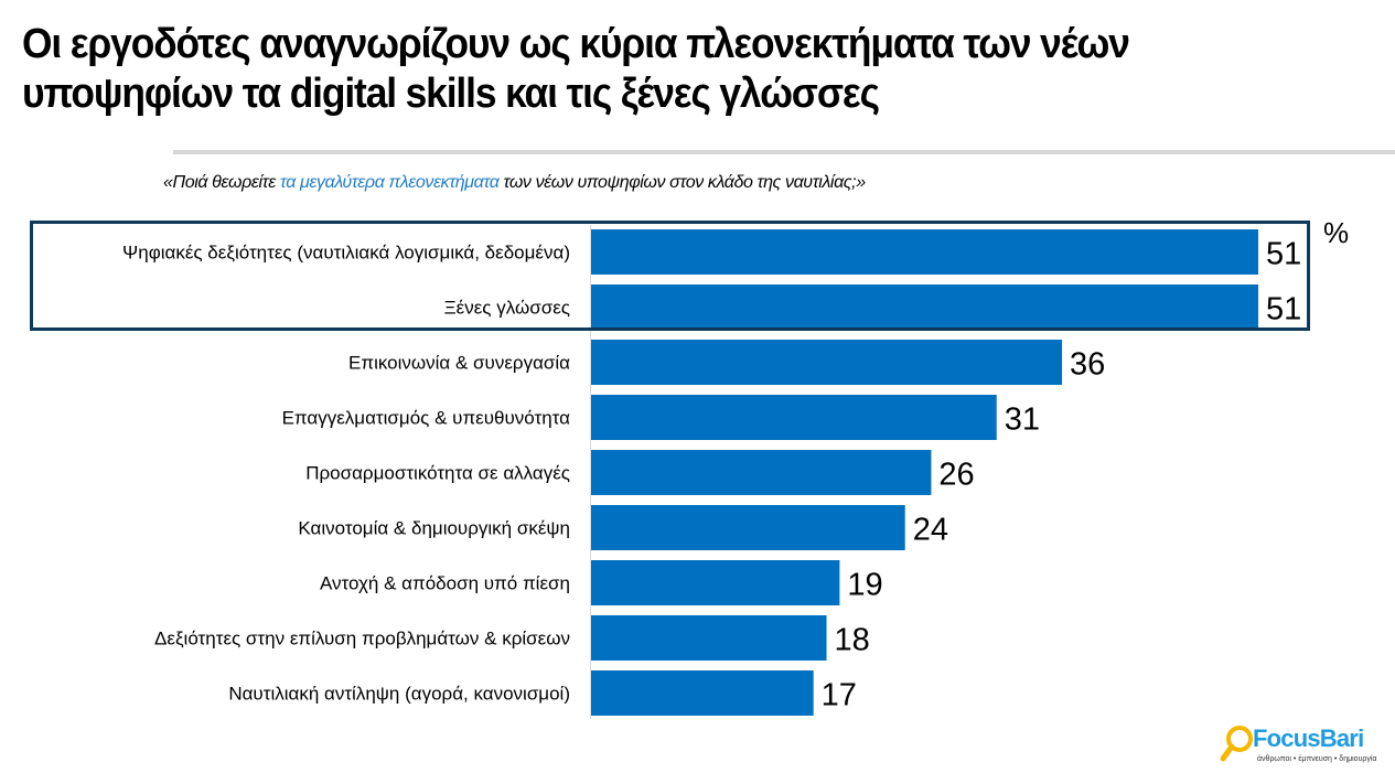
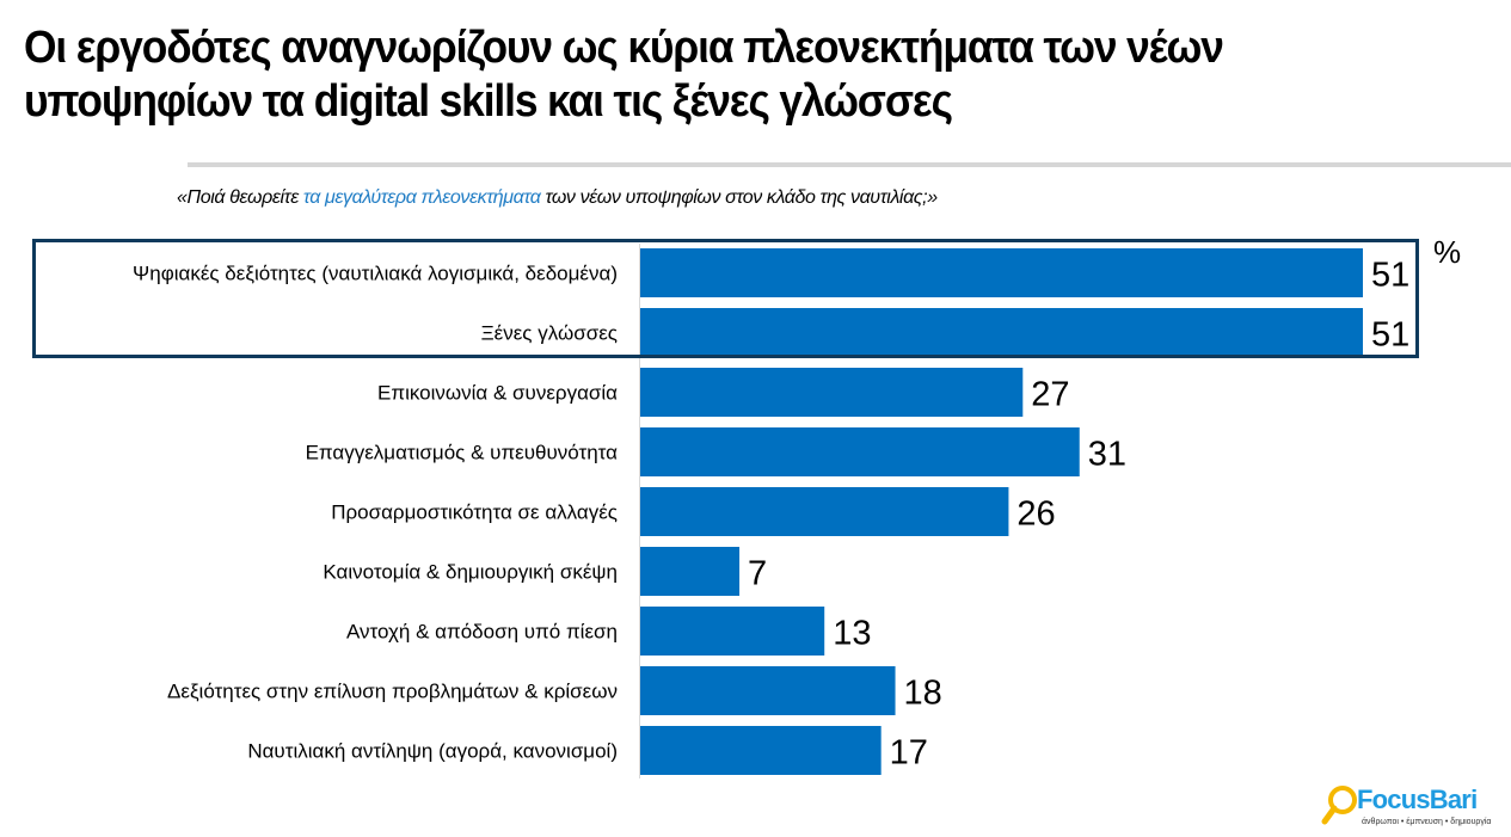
Επικοινωνία & συνεργασία: 36 -> 27
Καινοτομία & δημιουργική σκέψη: 24 -> 7
Αντοχή & απόδοση υπό πίεση: 19 -> 13
